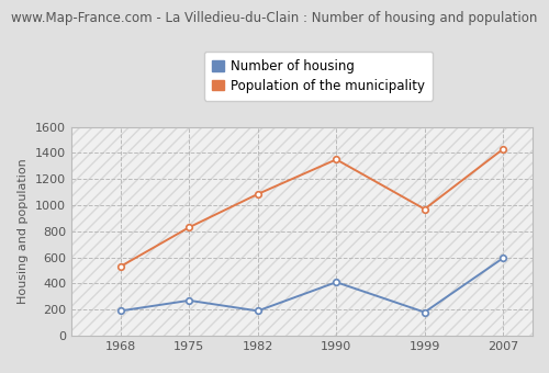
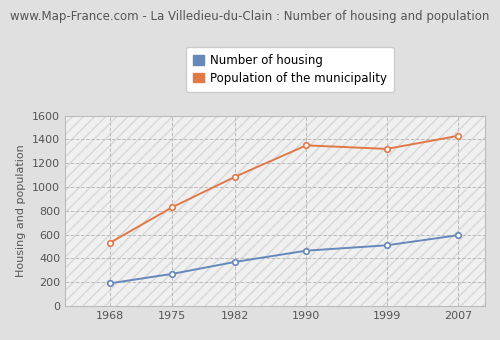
Number of housing/1982: 190 -> 370
Number of housing/1990: 410 -> 460
Number of housing/1999: 180 -> 510
Population of the municipality/1999: 970 -> 1320
